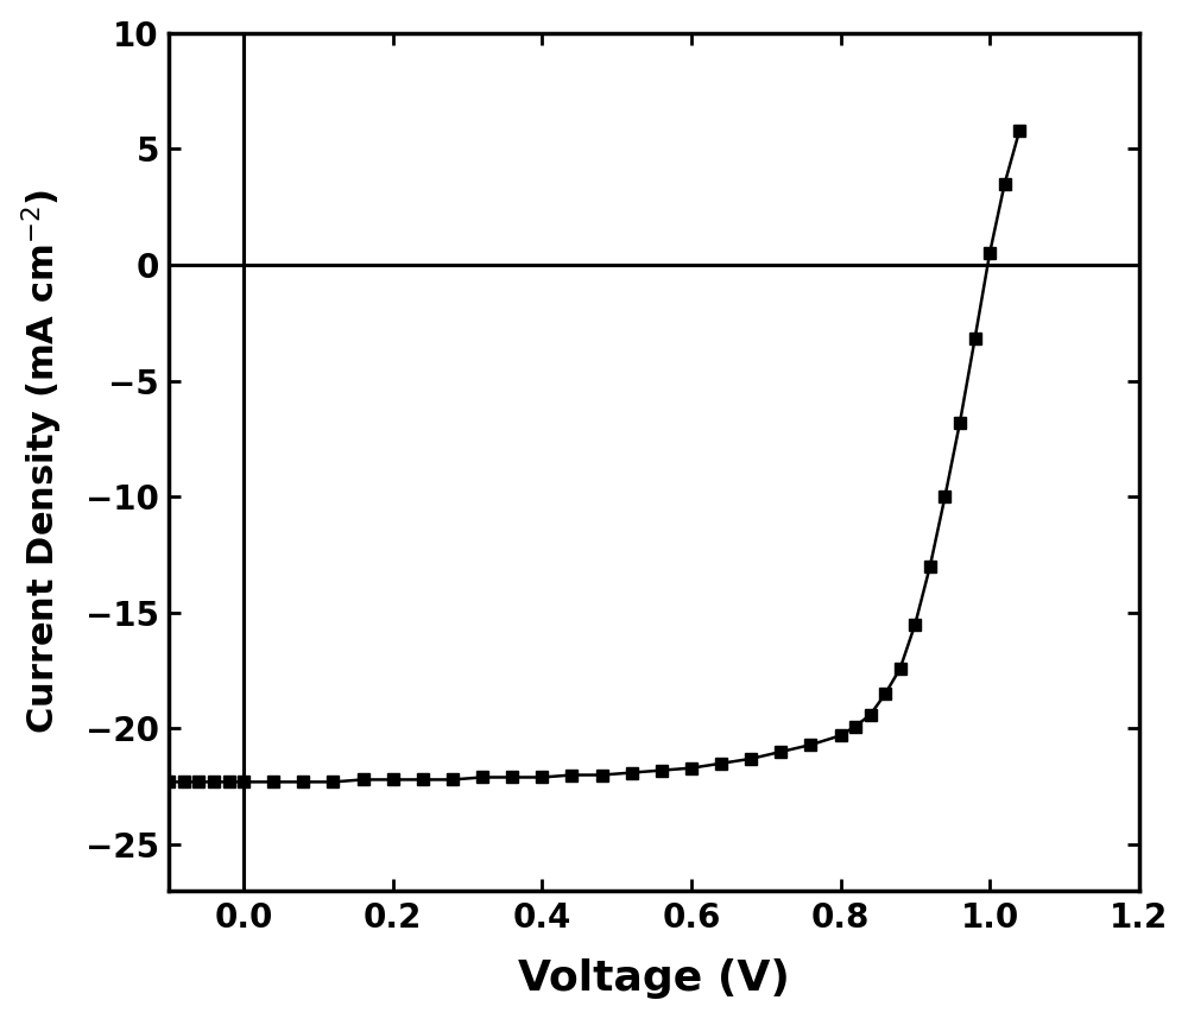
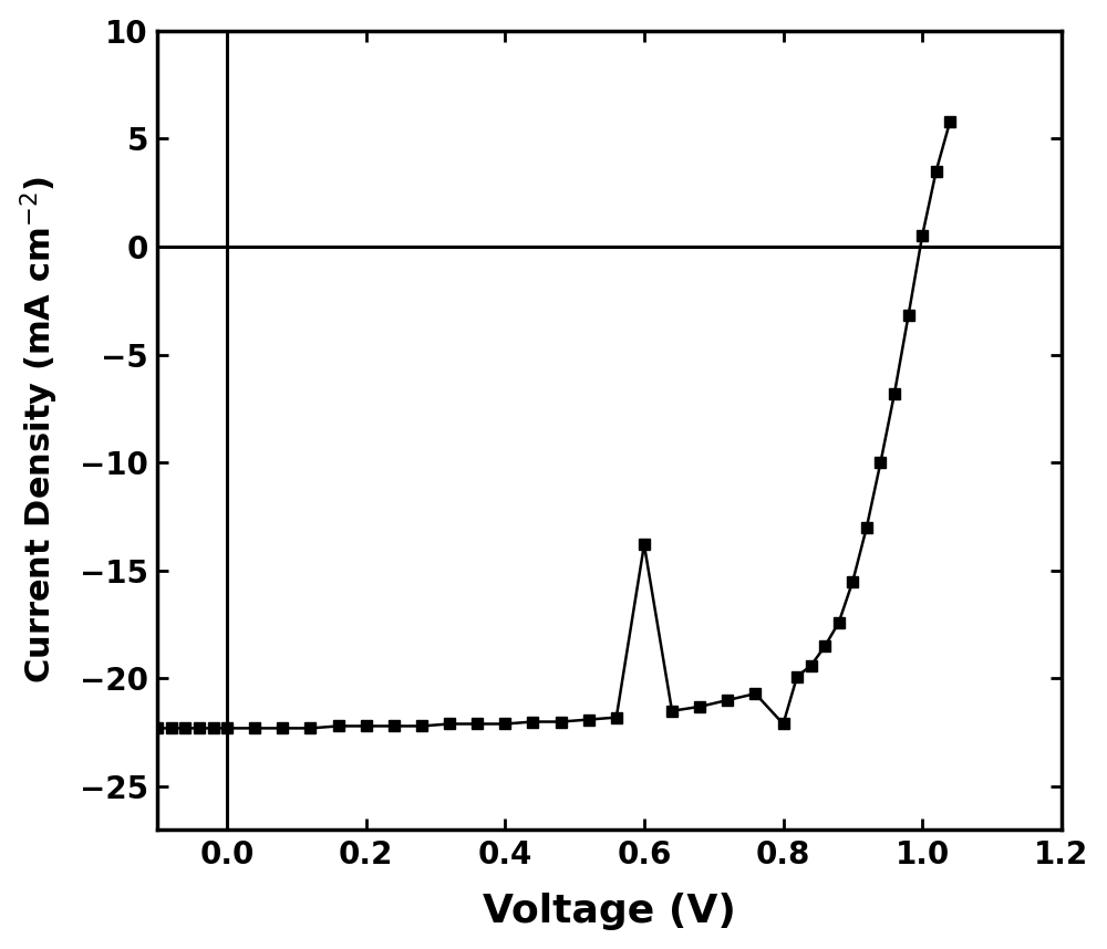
0.6: -21.7 -> -13.8
0.8: -20.3 -> -22.1
